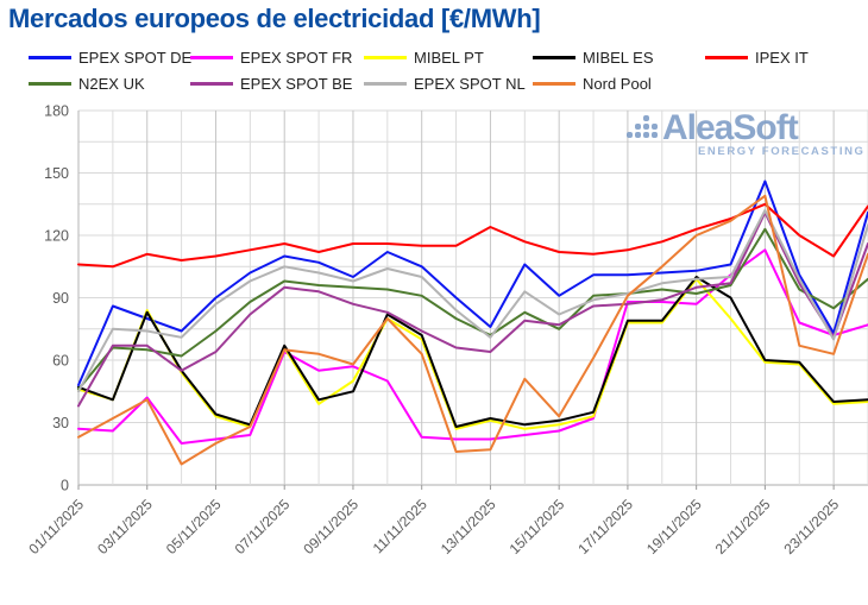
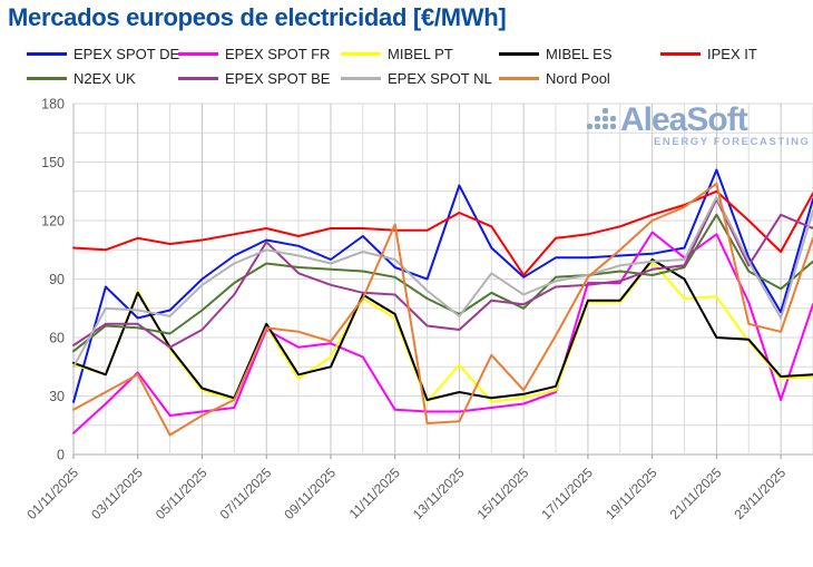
EPEX SPOT DE/01/11/2025: 48 -> 27
EPEX SPOT FR/01/11/2025: 27 -> 11
N2EX UK/01/11/2025: 46 -> 53
EPEX SPOT BE/01/11/2025: 38 -> 56
EPEX SPOT DE/03/11/2025: 80 -> 70
EPEX SPOT BE/07/11/2025: 95 -> 109
EPEX SPOT DE/11/11/2025: 105 -> 96
EPEX SPOT BE/11/11/2025: 74 -> 82
Nord Pool/11/11/2025: 63 -> 118
EPEX SPOT DE/13/11/2025: 76 -> 138
MIBEL PT/13/11/2025: 31 -> 46
IPEX IT/15/11/2025: 112 -> 92
EPEX SPOT FR/19/11/2025: 87 -> 114
MIBEL PT/21/11/2025: 59 -> 81
EPEX SPOT FR/23/11/2025: 72 -> 28
IPEX IT/23/11/2025: 110 -> 104
EPEX SPOT BE/23/11/2025: 71 -> 123
